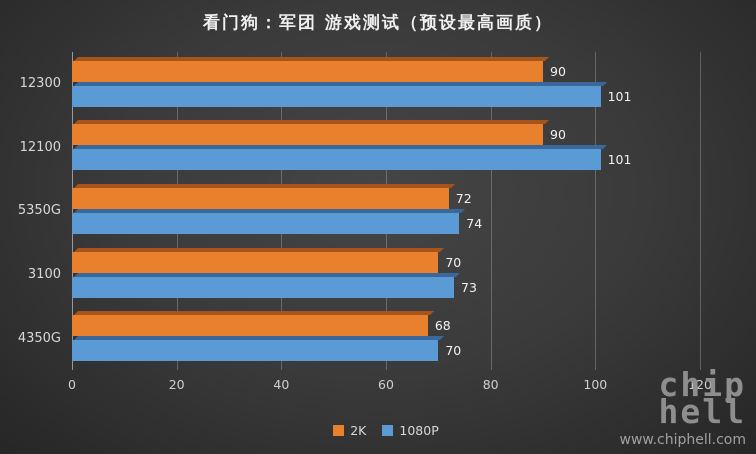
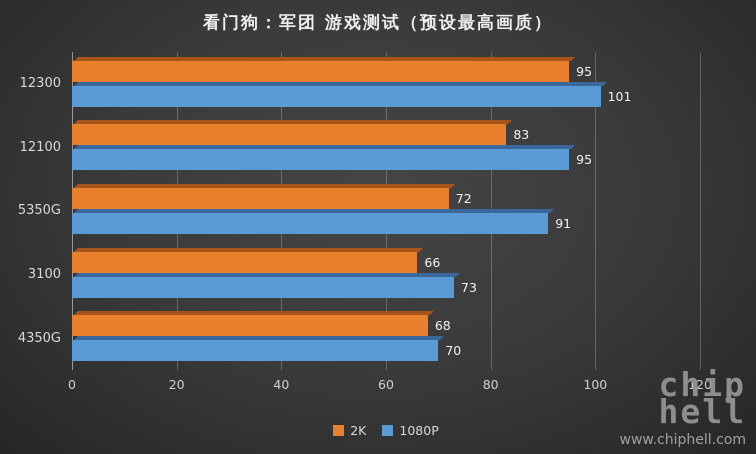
2K/12300: 90 -> 95
2K/12100: 90 -> 83
1080P/12100: 101 -> 95
1080P/5350G: 74 -> 91
2K/3100: 70 -> 66
